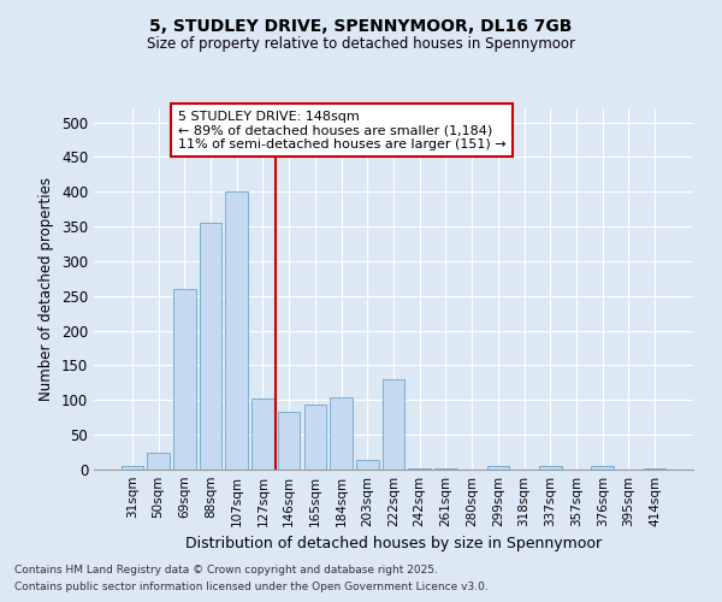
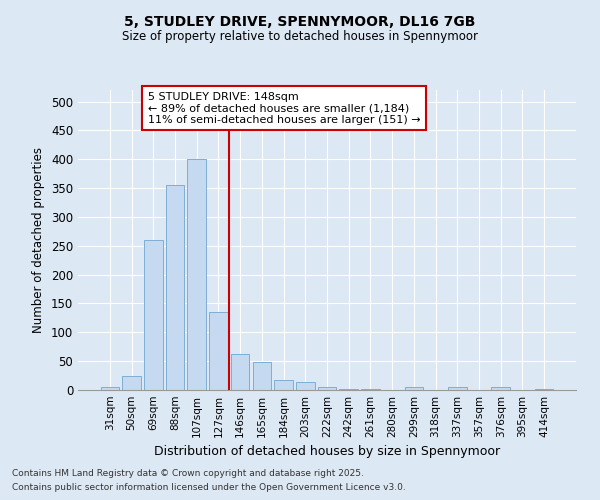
127sqm: 102 -> 135
146sqm: 84 -> 63
165sqm: 94 -> 48
184sqm: 104 -> 18
222sqm: 130 -> 6
